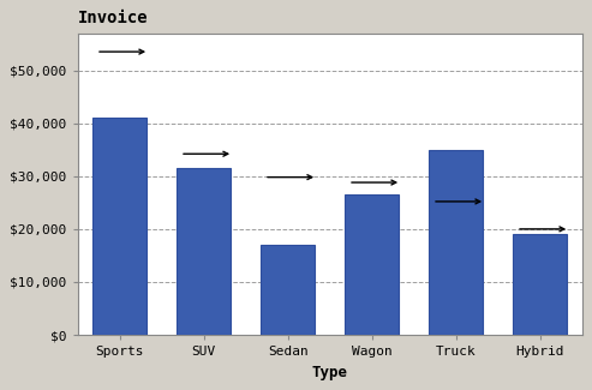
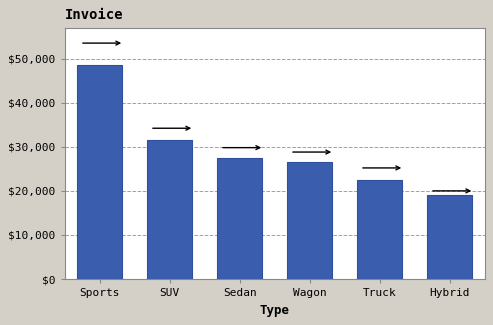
Sports: $41,000 -> $48,500
Sedan: $17,000 -> $27,500
Truck: $35,000 -> $22,500
